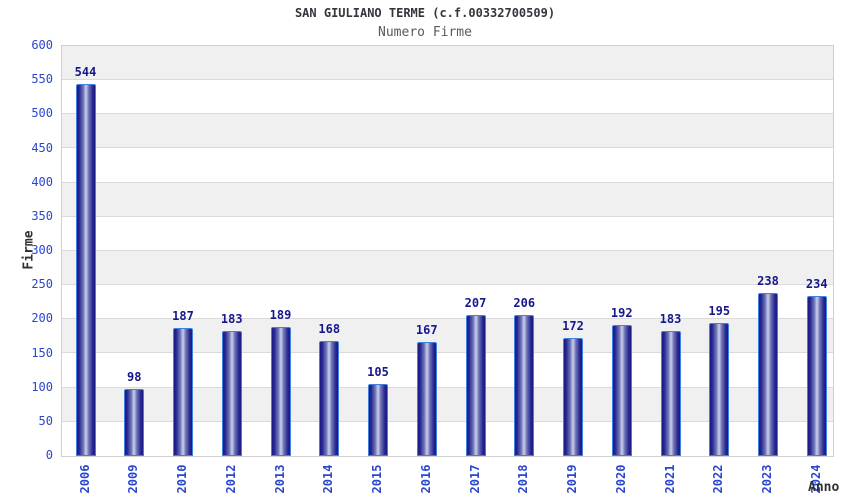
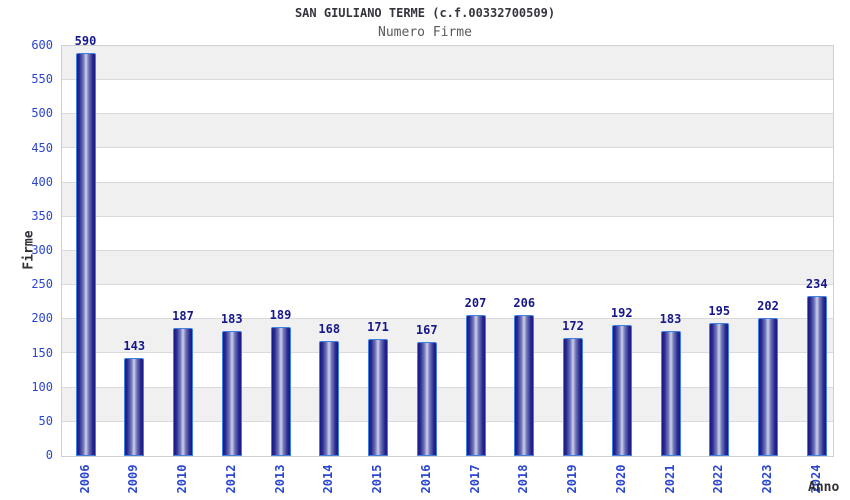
2006: 544 -> 590
2009: 98 -> 143
2015: 105 -> 171
2023: 238 -> 202
